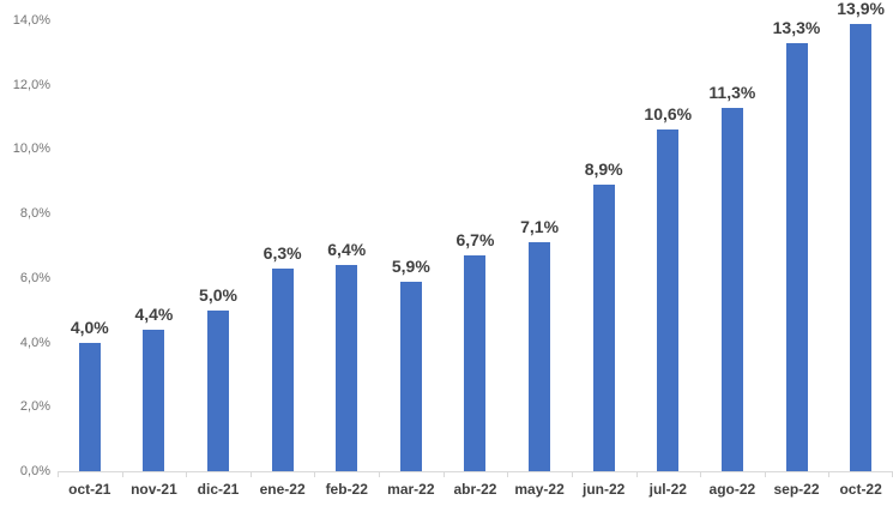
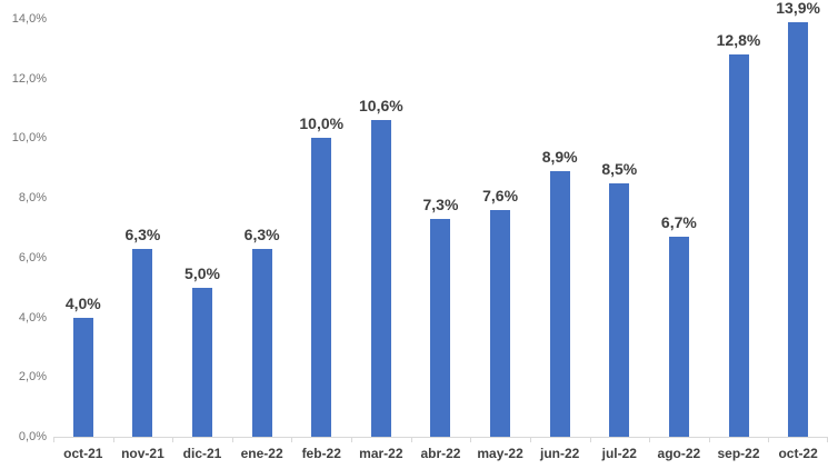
nov-21: 4,4% -> 6,3%
feb-22: 6,4% -> 10,0%
mar-22: 5,9% -> 10,6%
abr-22: 6,7% -> 7,3%
may-22: 7,1% -> 7,6%
jul-22: 10,6% -> 8,5%
ago-22: 11,3% -> 6,7%
sep-22: 13,3% -> 12,8%
